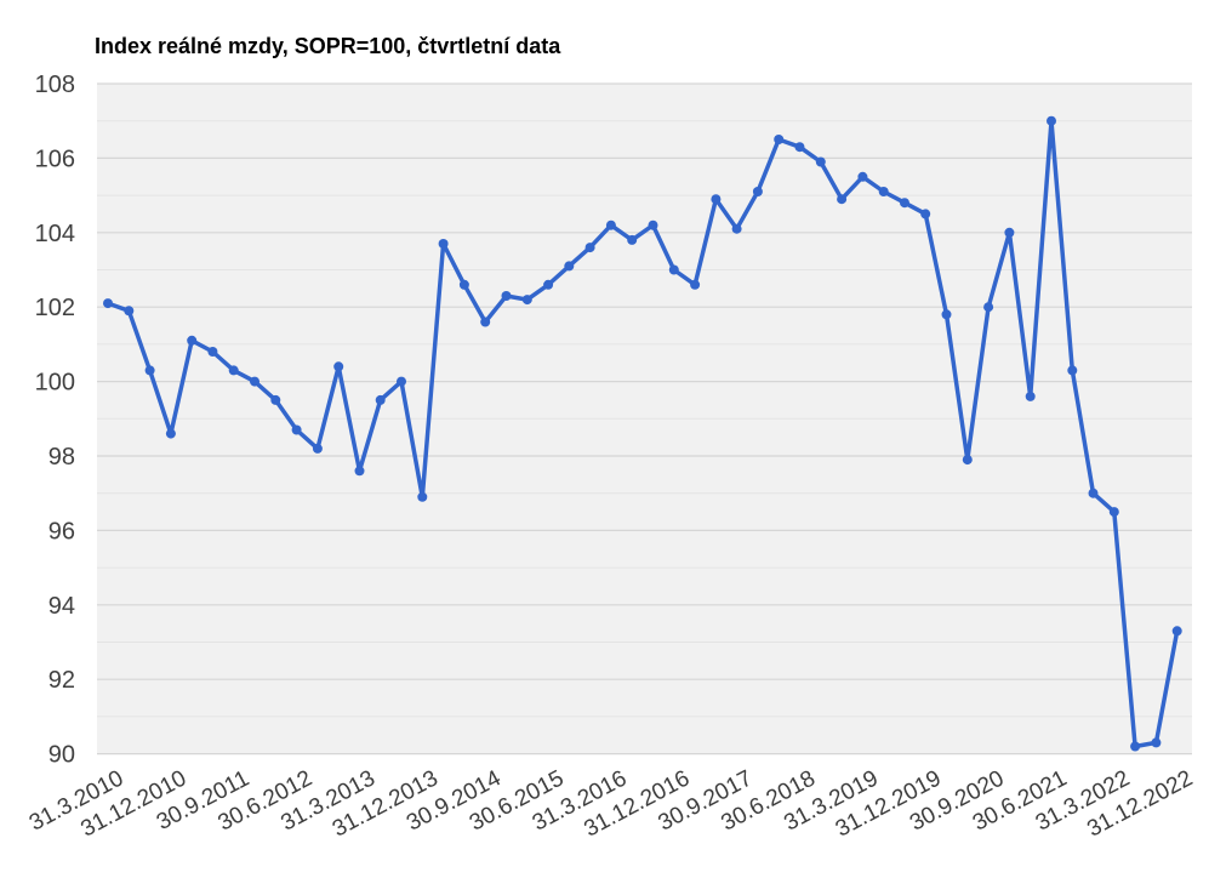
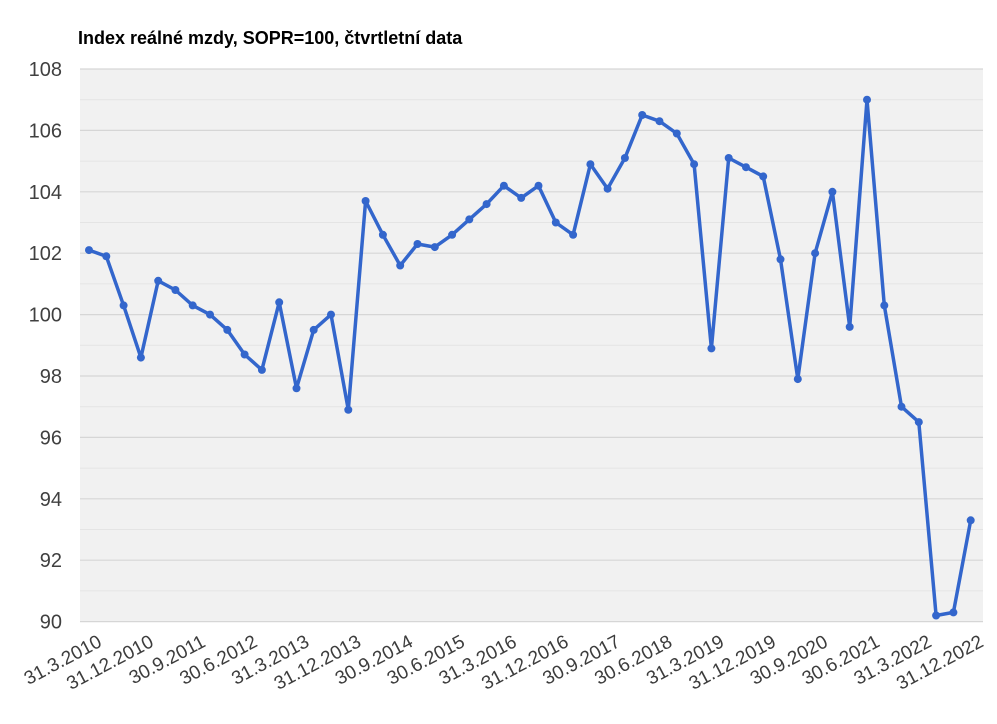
31.3.2019: 105.5 -> 98.9
